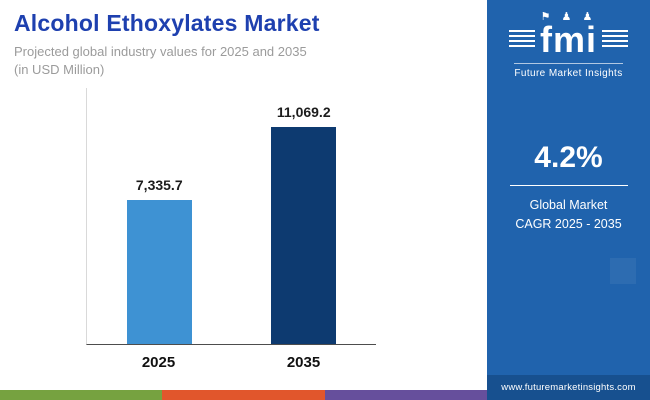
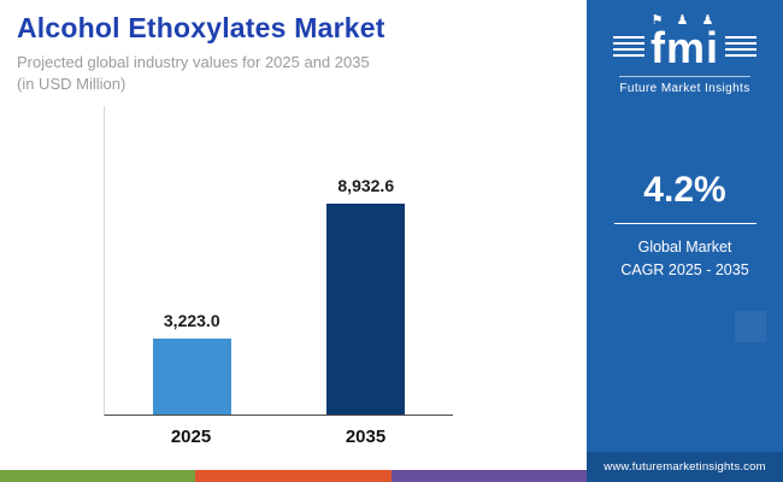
2025: 7,335.7 -> 3,223.0
2035: 11,069.2 -> 8,932.6
